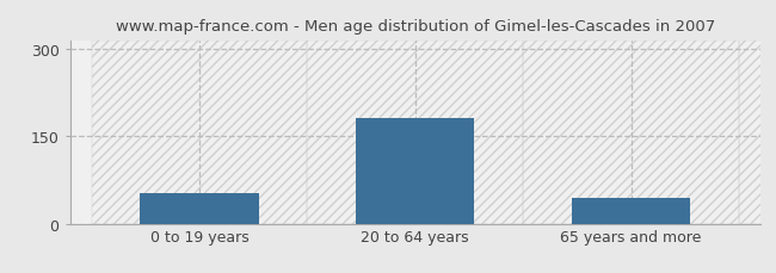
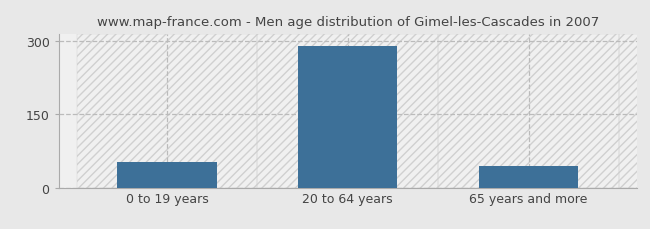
20 to 64 years: 181 -> 290
